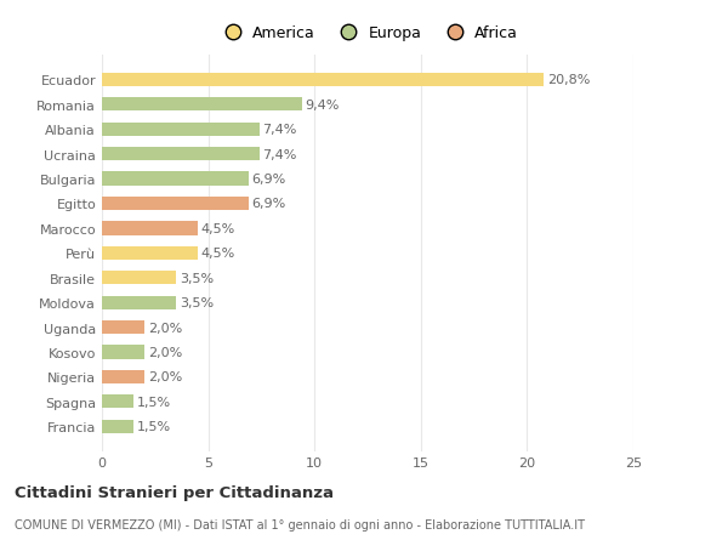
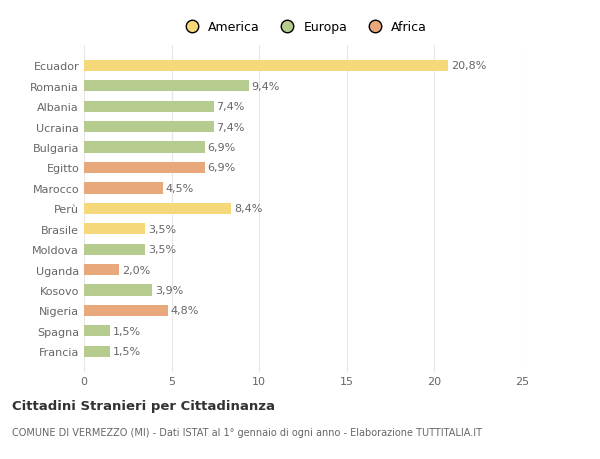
Perù: 4,5% -> 8,4%
Kosovo: 2,0% -> 3,9%
Nigeria: 2,0% -> 4,8%
